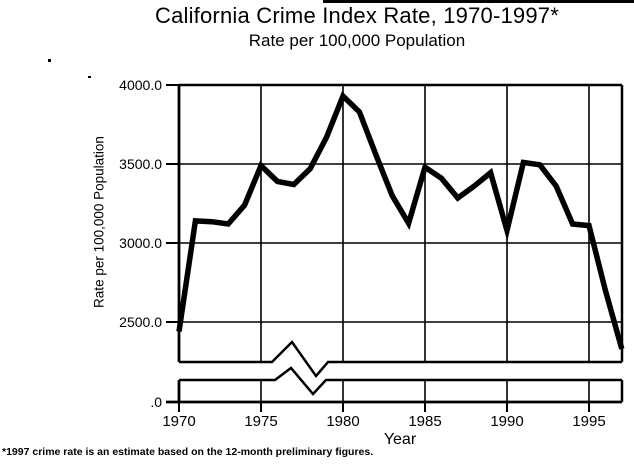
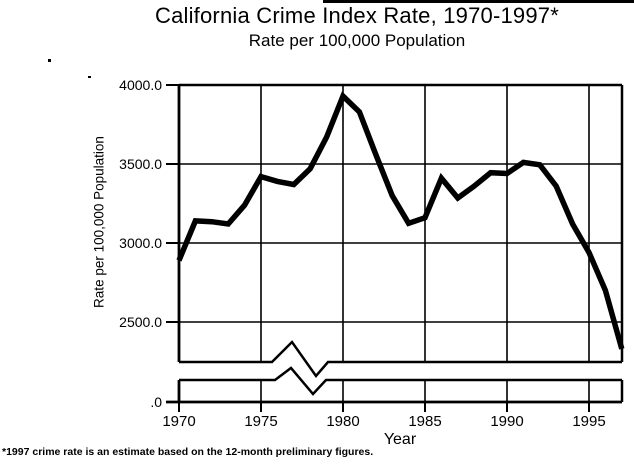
1970: 2440 -> 2890
1975: 3490 -> 3420
1985: 3480 -> 3160
1990: 3080 -> 3440
1995: 3110 -> 2940
